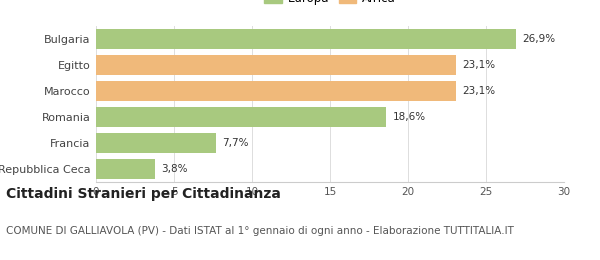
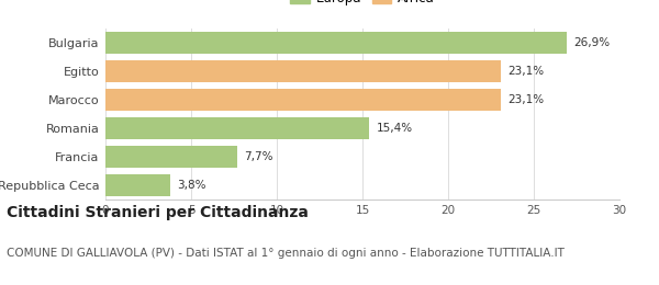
Romania: 18,6% -> 15,4%
